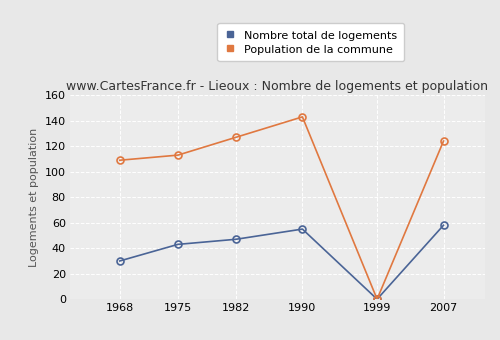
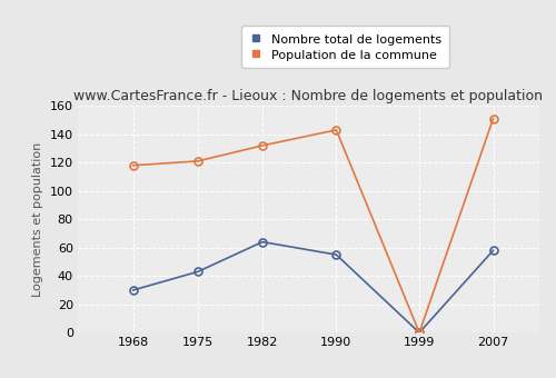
Population de la commune/1968: 109 -> 118
Population de la commune/1975: 113 -> 121
Nombre total de logements/1982: 47 -> 64
Population de la commune/1982: 127 -> 132
Population de la commune/2007: 124 -> 151
